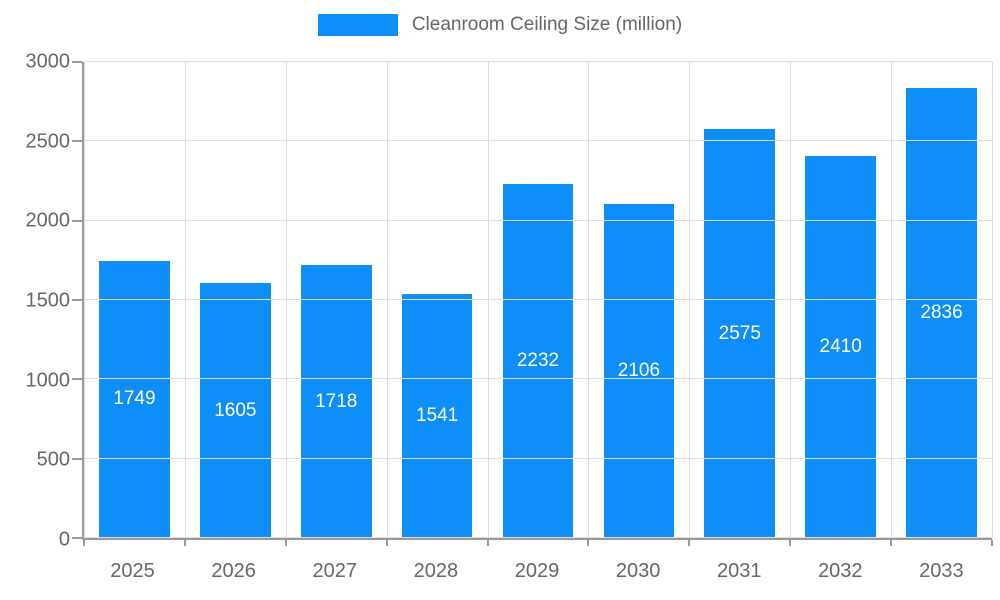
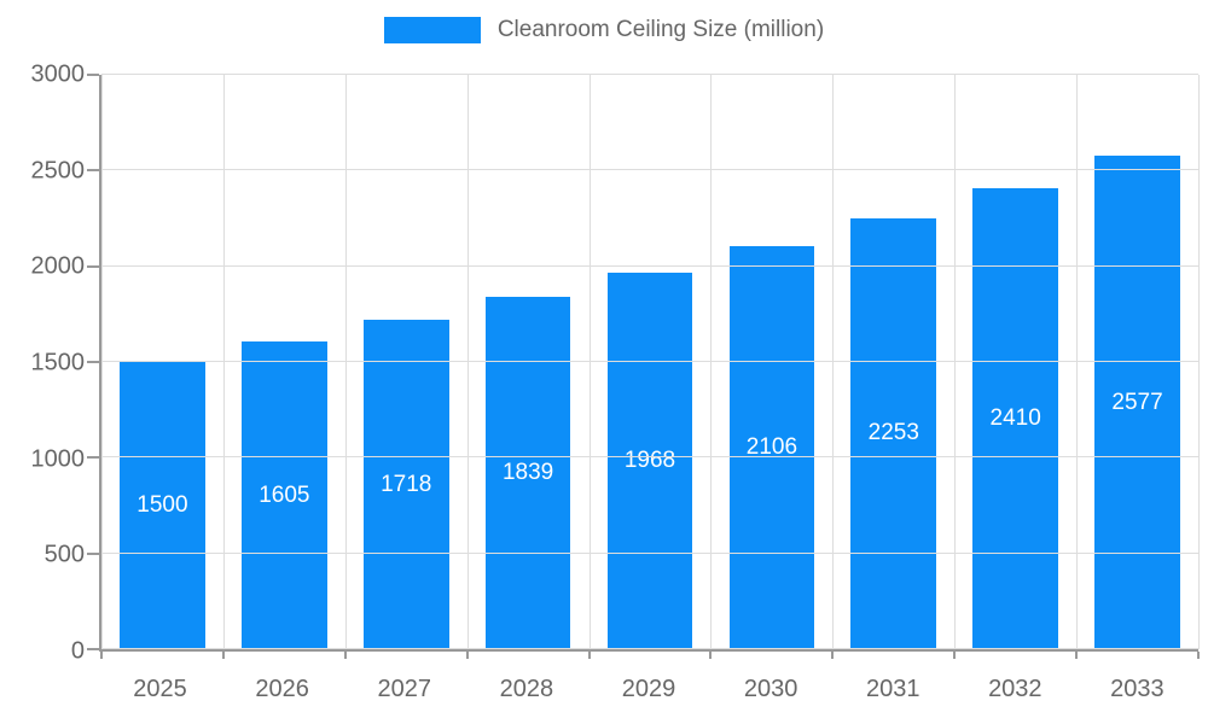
2025: 1749 -> 1500
2028: 1541 -> 1839
2029: 2232 -> 1968
2031: 2575 -> 2253
2033: 2836 -> 2577
